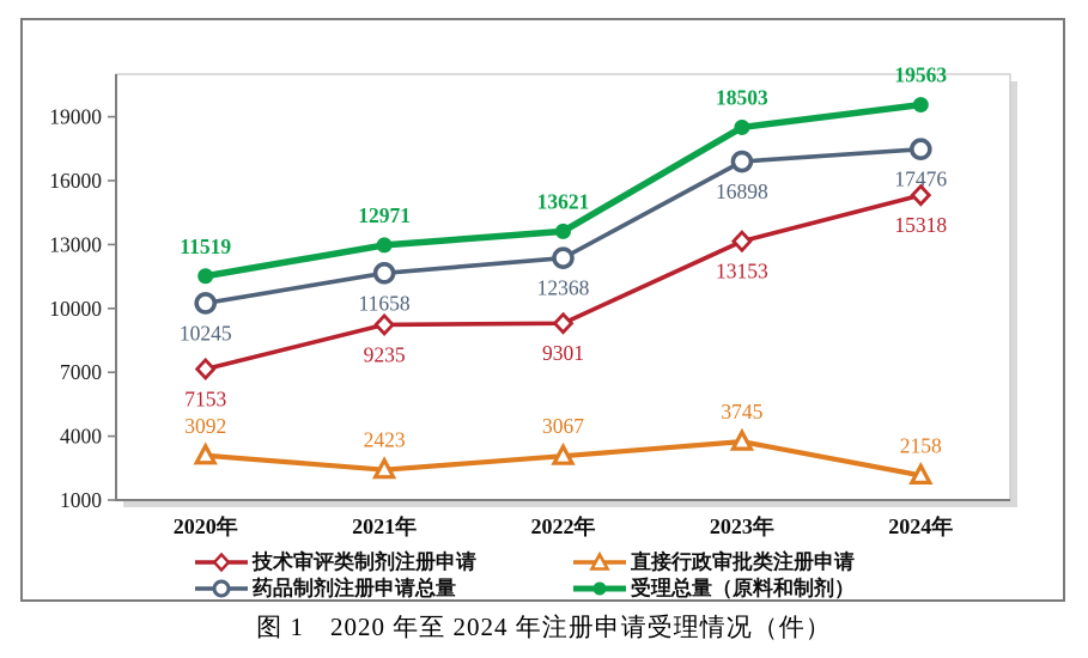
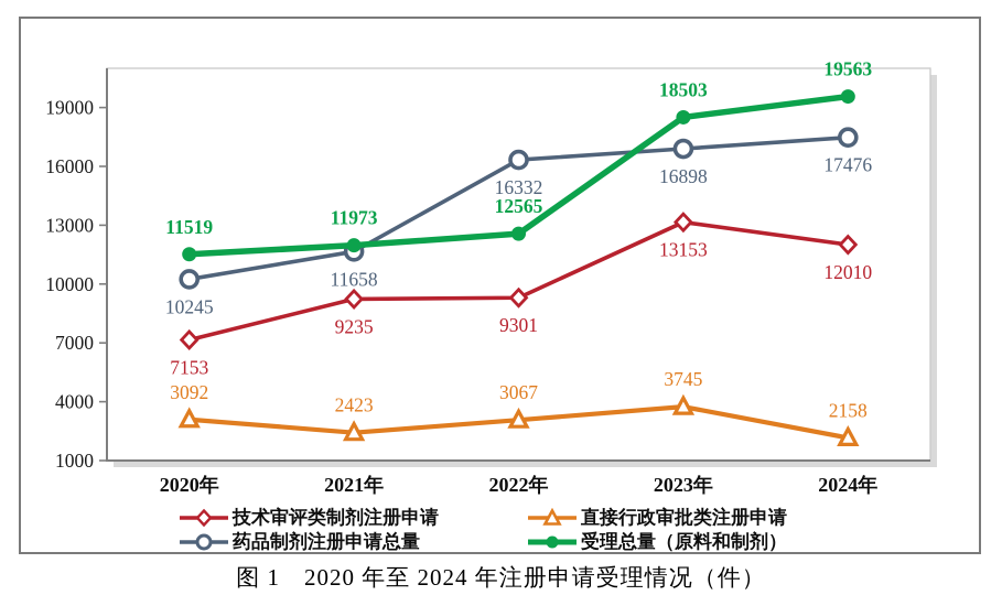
受理总量（原料和制剂）/2021年: 12971 -> 11973
药品制剂注册申请总量/2022年: 12368 -> 16332
受理总量（原料和制剂）/2022年: 13621 -> 12565
技术审评类制剂注册申请/2024年: 15318 -> 12010
